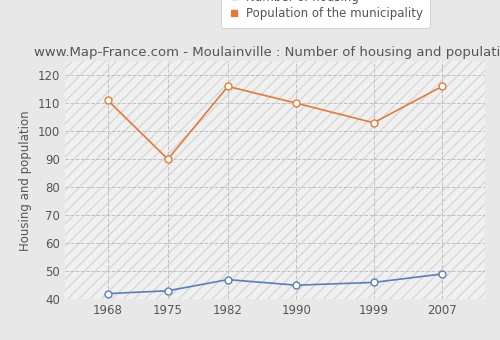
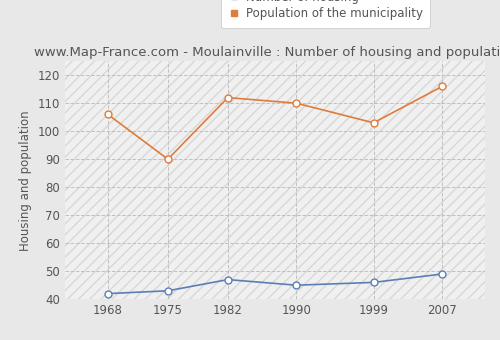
Population of the municipality/1968: 111 -> 106
Population of the municipality/1982: 116 -> 112
